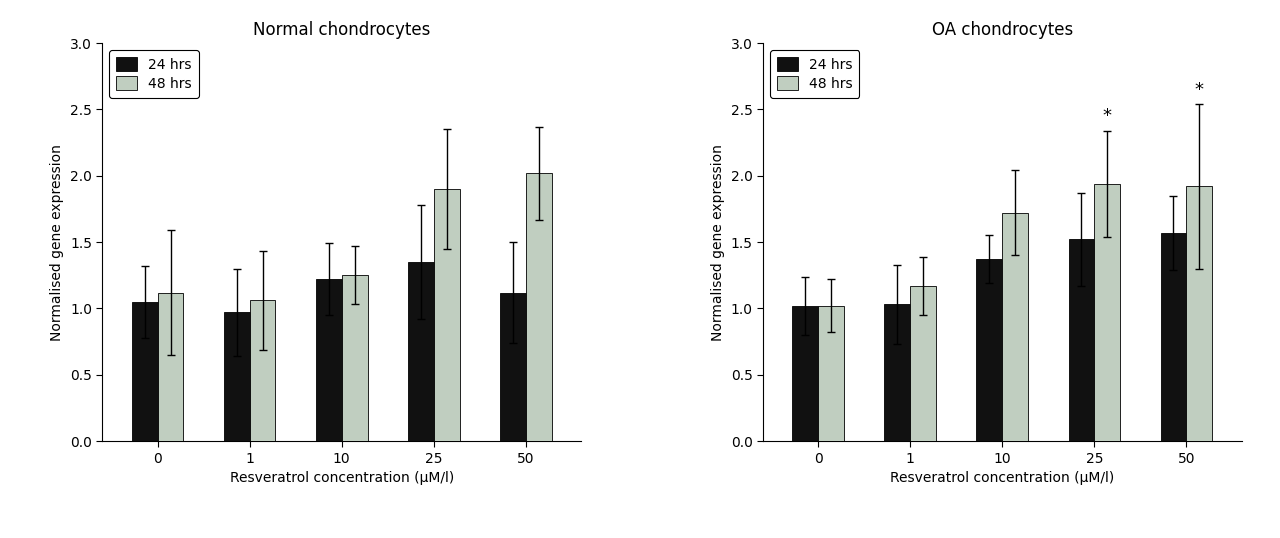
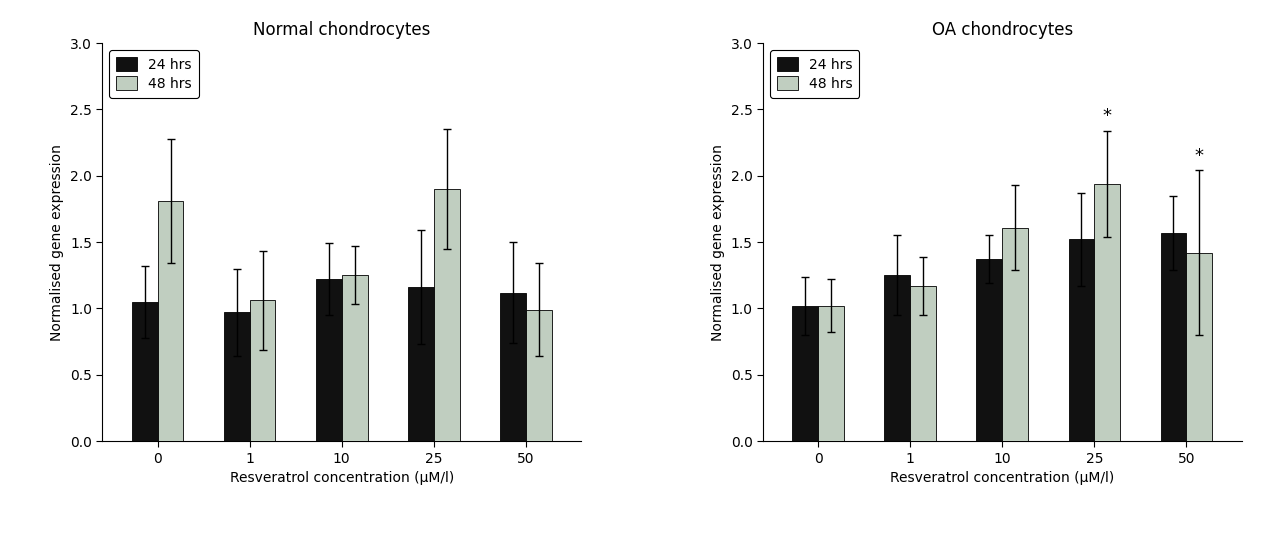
Normal chondrocytes/48 hrs/0: 1.12 -> 1.81
Normal chondrocytes/24 hrs/25: 1.35 -> 1.16
Normal chondrocytes/48 hrs/50: 2.02 -> 0.99
OA chondrocytes/24 hrs/1: 1.03 -> 1.25
OA chondrocytes/48 hrs/10: 1.72 -> 1.61
OA chondrocytes/48 hrs/50: 1.92 -> 1.42
